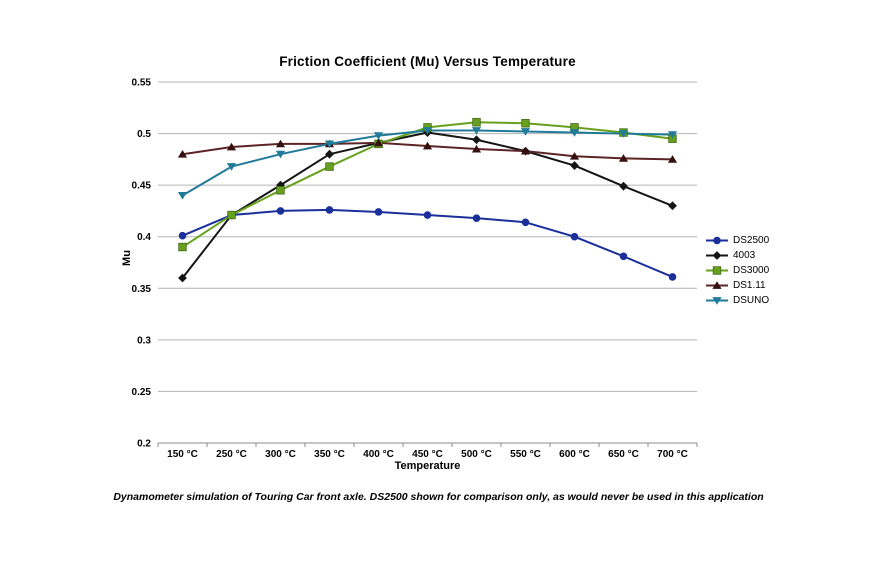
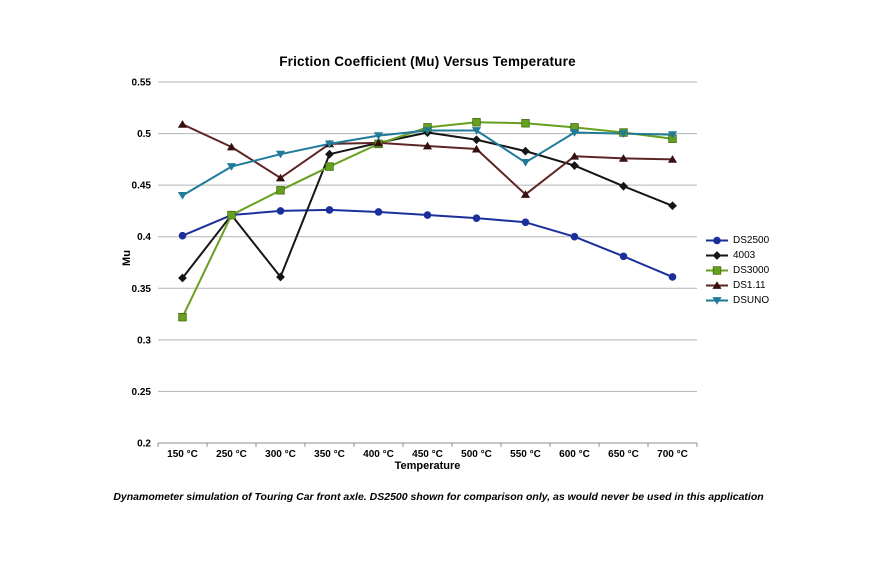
DS3000/150 °C: 0.390 -> 0.322
DS1.11/150 °C: 0.480 -> 0.509
4003/300 °C: 0.450 -> 0.361
DS1.11/300 °C: 0.490 -> 0.457
DS1.11/550 °C: 0.483 -> 0.441
DSUNO/550 °C: 0.502 -> 0.472
